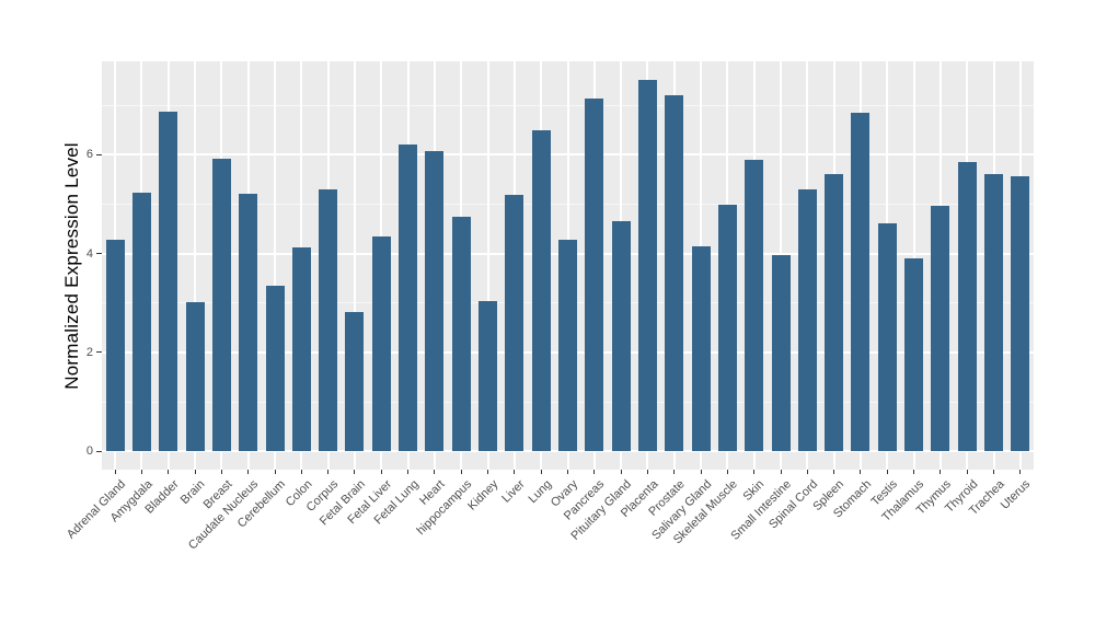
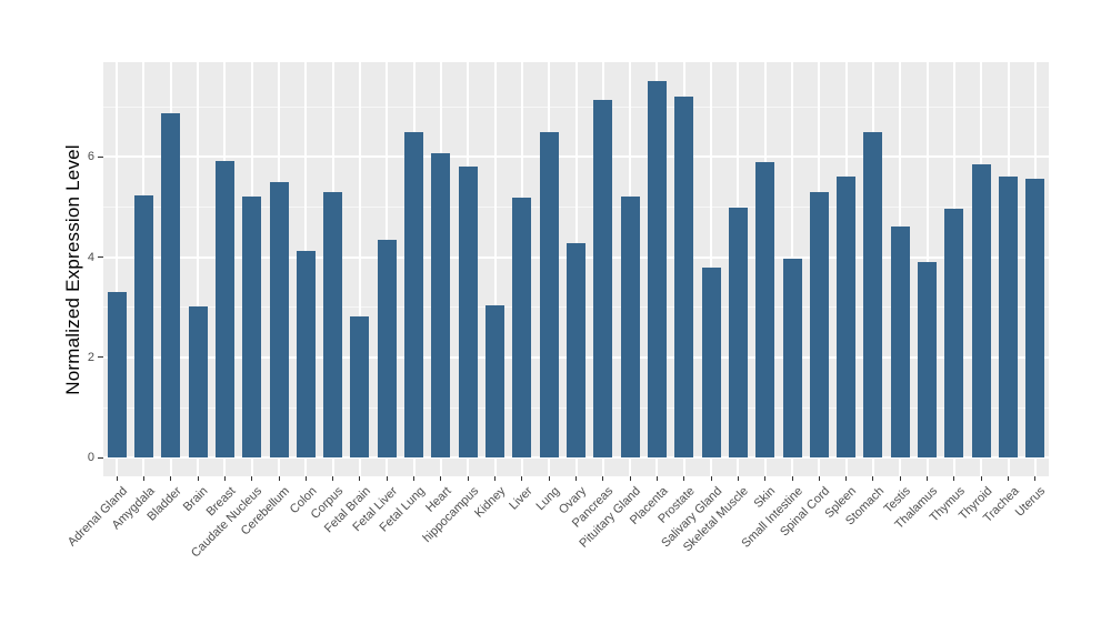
Adrenal Gland: 4.3 -> 3.3
Cerebellum: 3.4 -> 5.5
Fetal Lung: 6.2 -> 6.5
hippocampus: 4.7 -> 5.8
Pituitary Gland: 4.7 -> 5.2
Salivary Gland: 4.2 -> 3.8
Stomach: 6.9 -> 6.5
